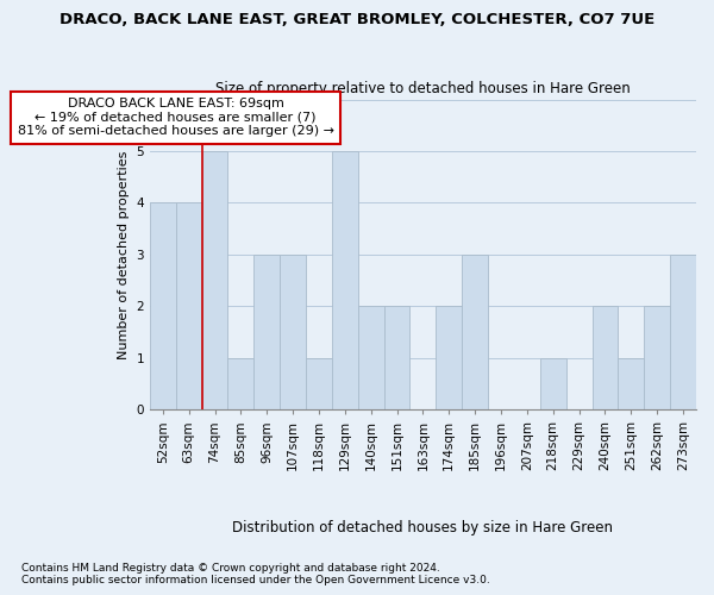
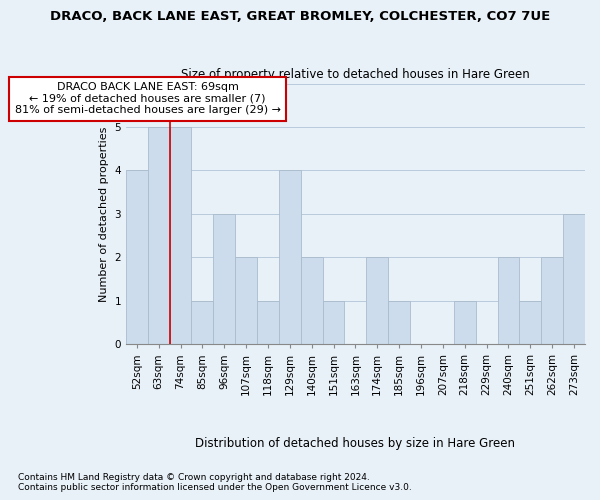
63sqm: 4 -> 5
107sqm: 3 -> 2
129sqm: 5 -> 4
151sqm: 2 -> 1
185sqm: 3 -> 1
